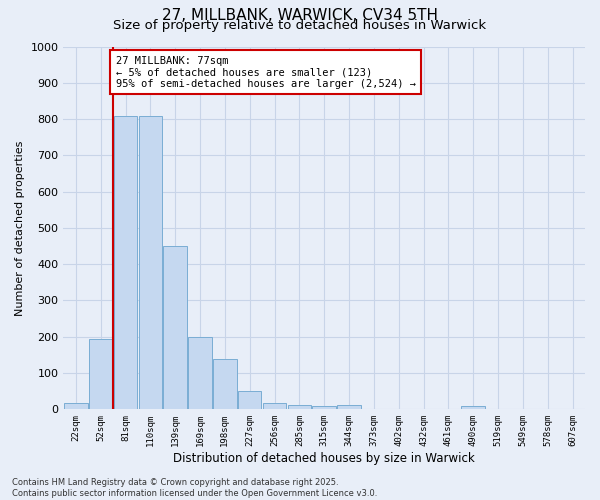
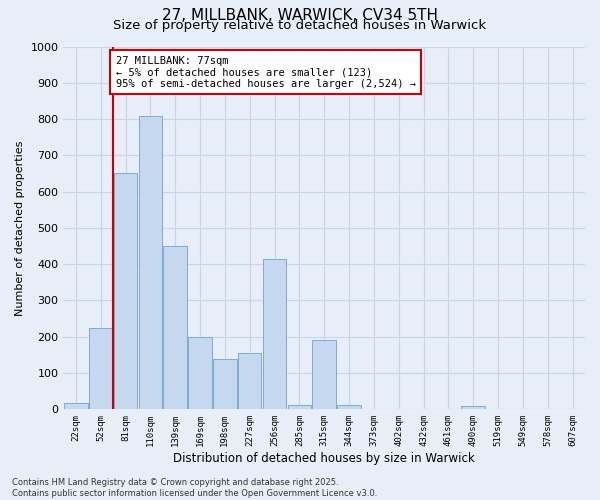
52sqm: 195 -> 225
81sqm: 808 -> 650
227sqm: 50 -> 155
256sqm: 17 -> 415
315sqm: 10 -> 190
